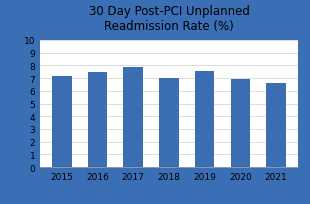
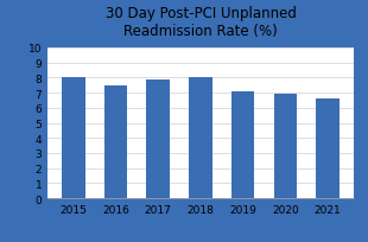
2015: 7.2 -> 8.0
2018: 7.0 -> 8.0
2019: 7.6 -> 7.1
